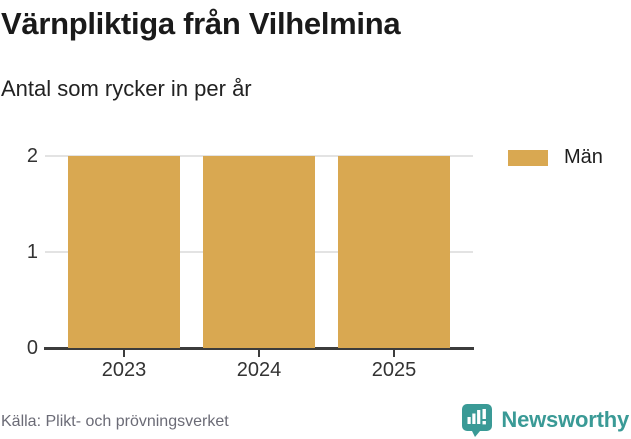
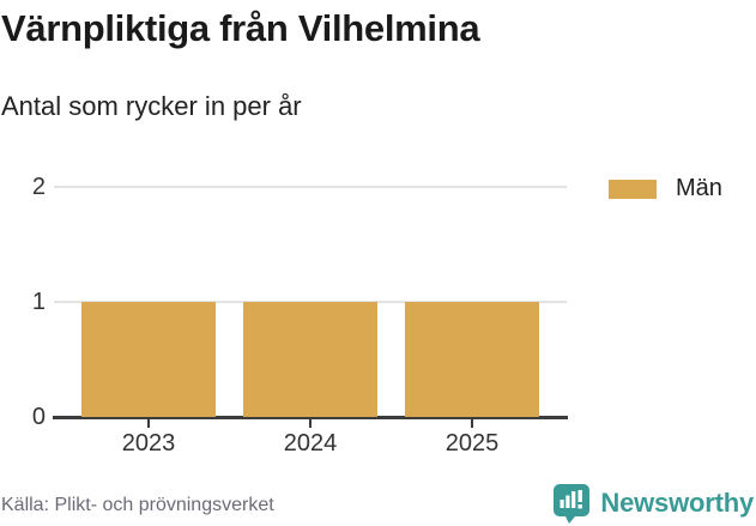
2023: 2 -> 1
2024: 2 -> 1
2025: 2 -> 1
